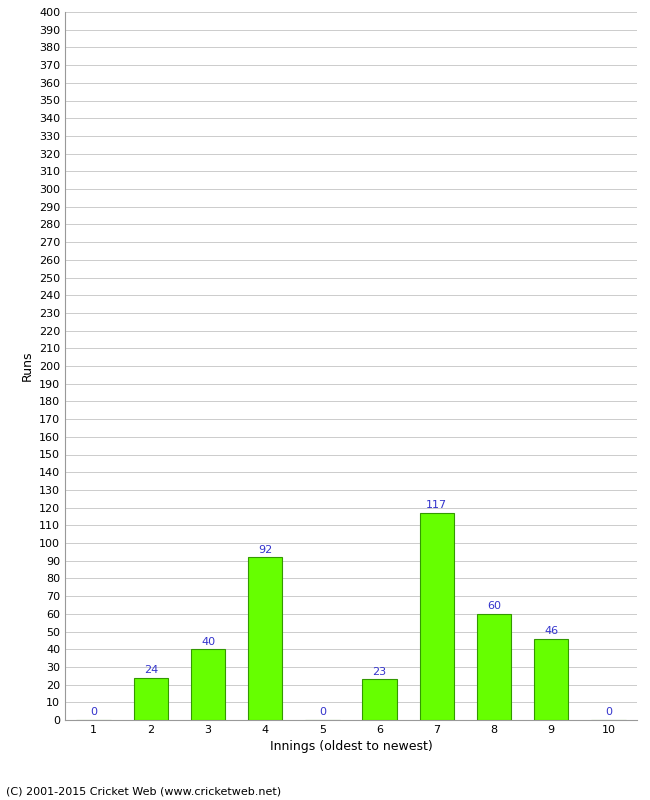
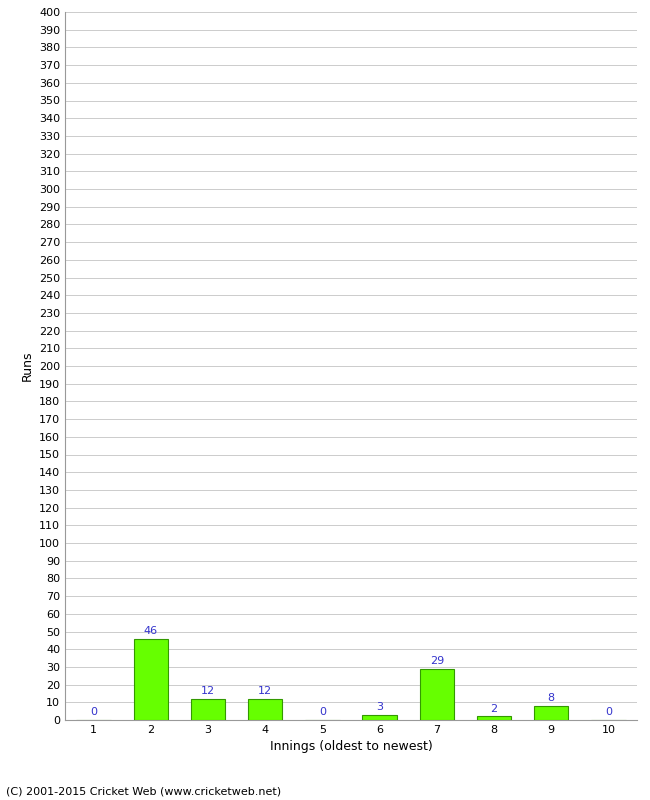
2: 24 -> 46
3: 40 -> 12
4: 92 -> 12
6: 23 -> 3
7: 117 -> 29
8: 60 -> 2
9: 46 -> 8
